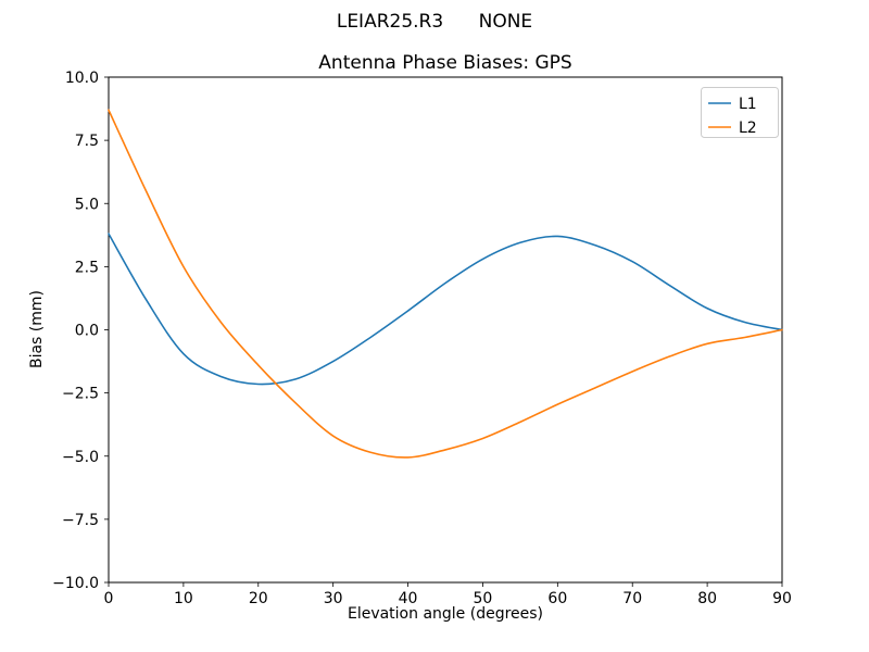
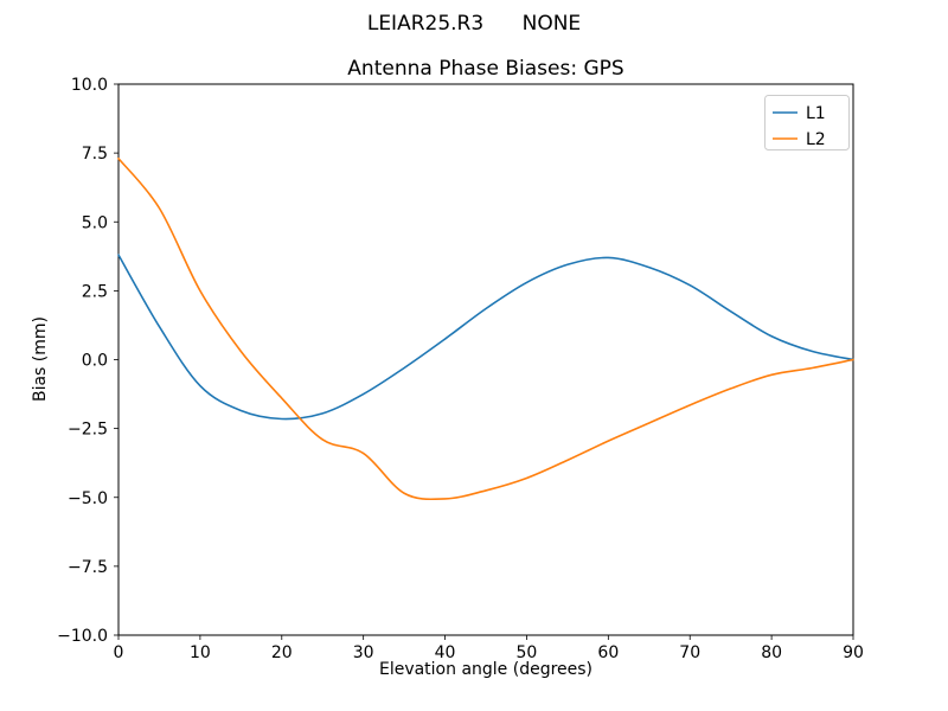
L2/0: 8.7 -> 7.3
L2/30: -4.2 -> -3.4
